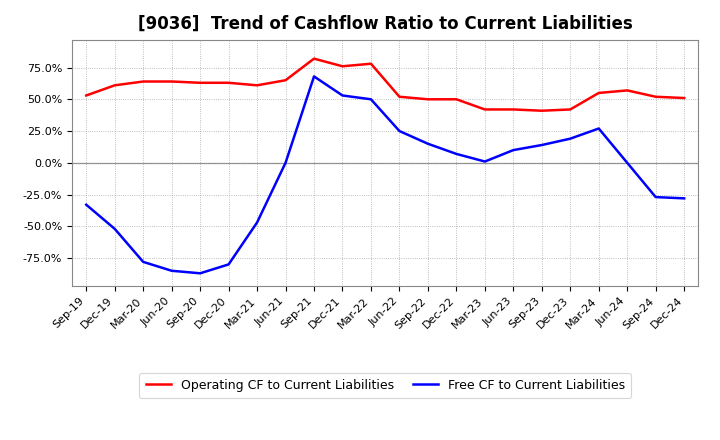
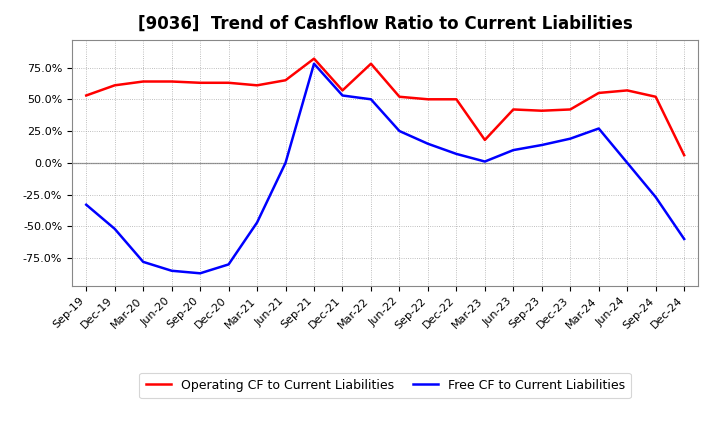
Free CF to Current Liabilities/Sep-21: 68% -> 78%
Operating CF to Current Liabilities/Dec-21: 76% -> 57%
Operating CF to Current Liabilities/Mar-23: 42% -> 18%
Operating CF to Current Liabilities/Dec-24: 51% -> 6%
Free CF to Current Liabilities/Dec-24: -28% -> -60%
